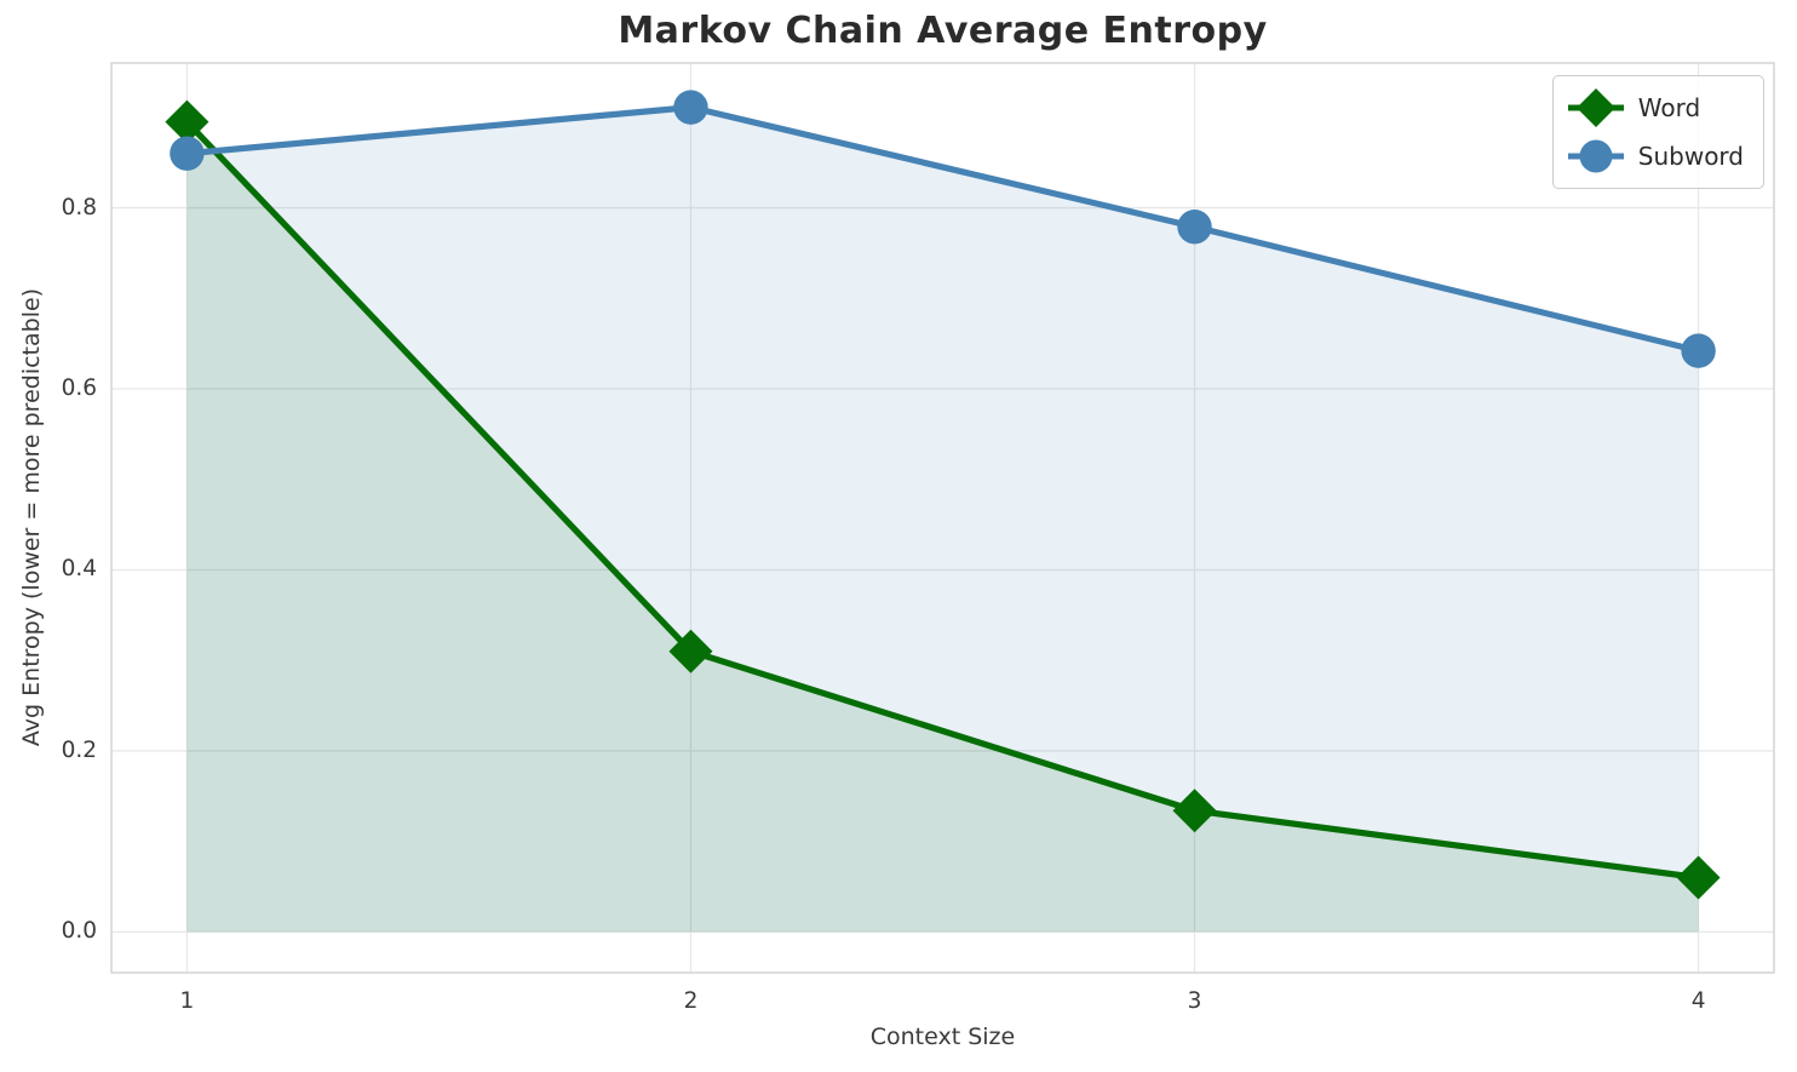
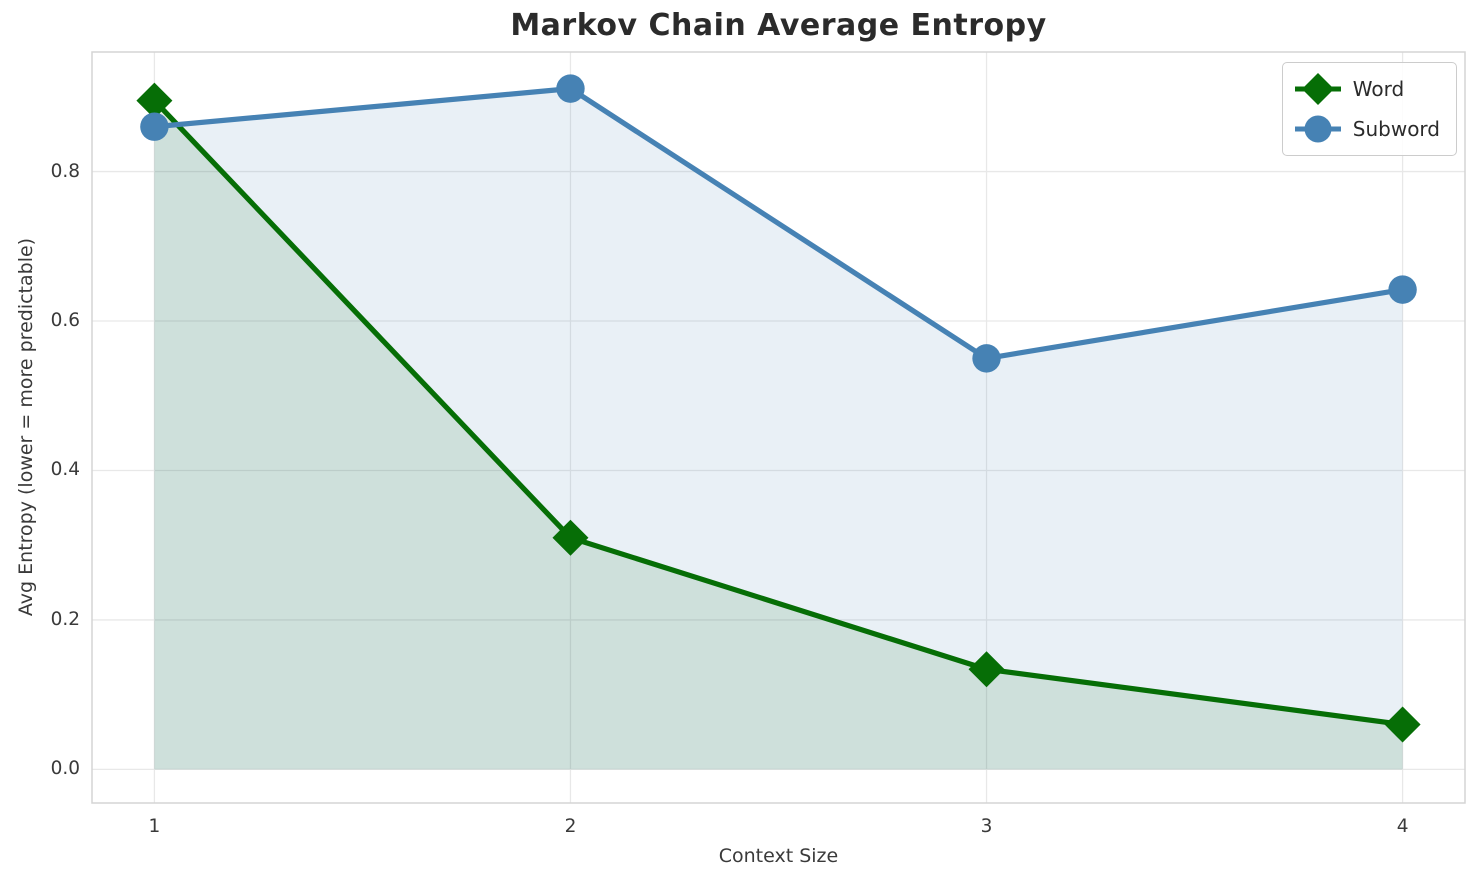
Subword/3: 0.78 -> 0.55
